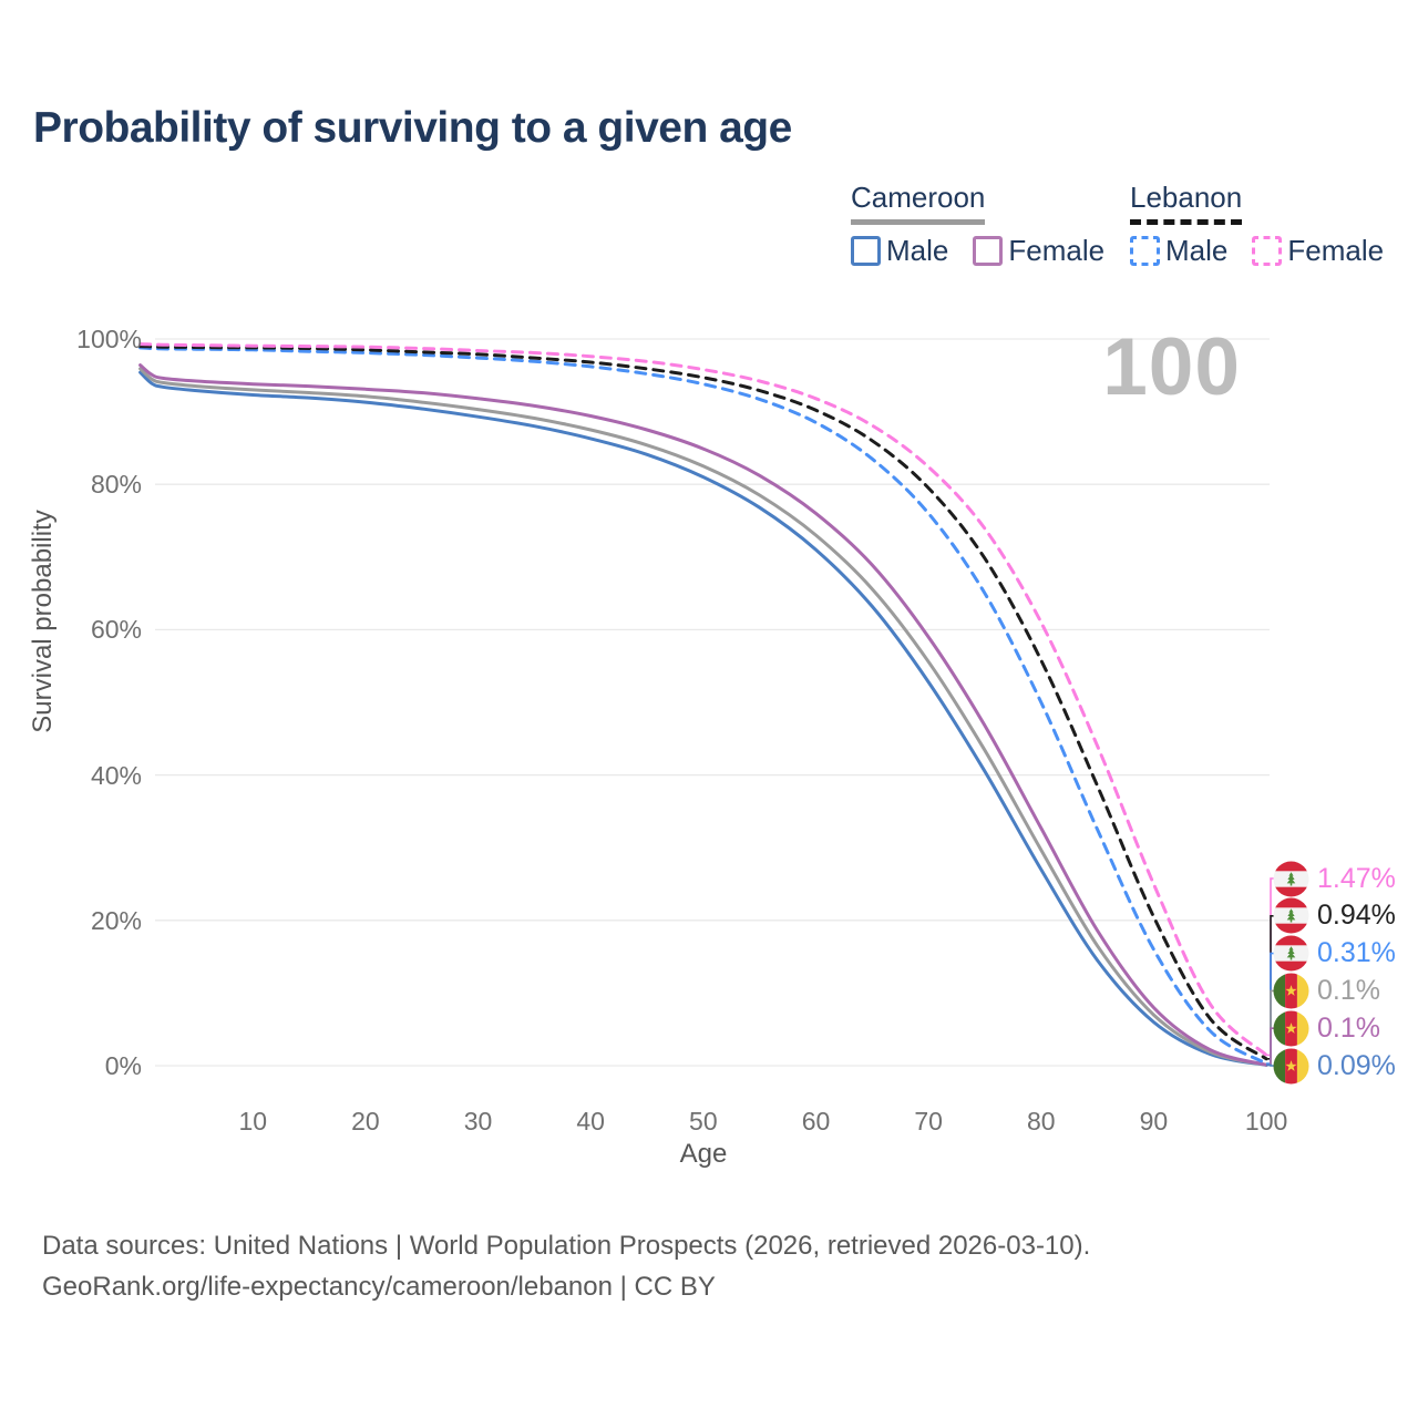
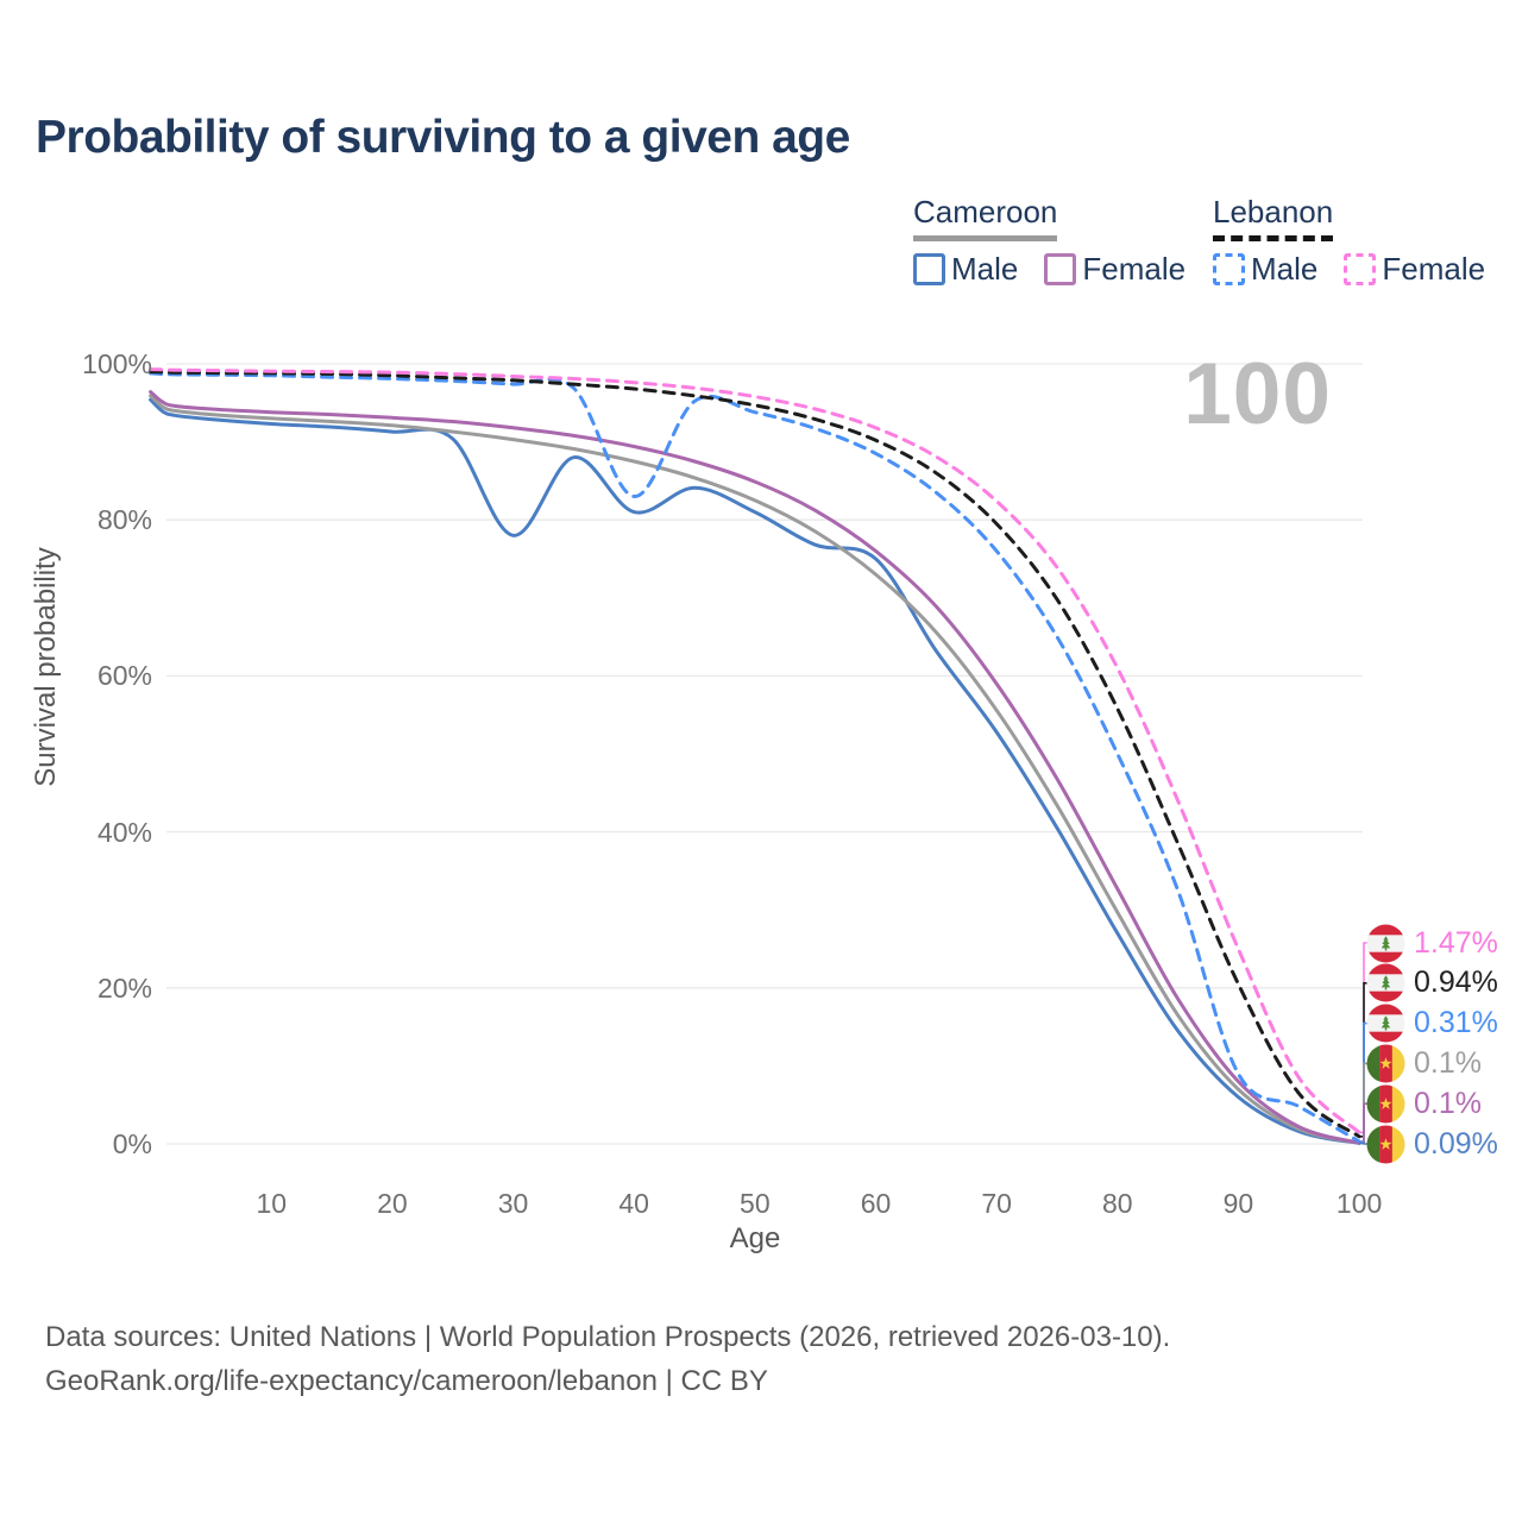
Cameroon Male/30: 89% -> 78%
Cameroon Male/40: 86% -> 81%
Lebanon Male/40: 96% -> 83%
Cameroon Male/60: 71% -> 75%
Lebanon Male/90: 16% -> 9%
